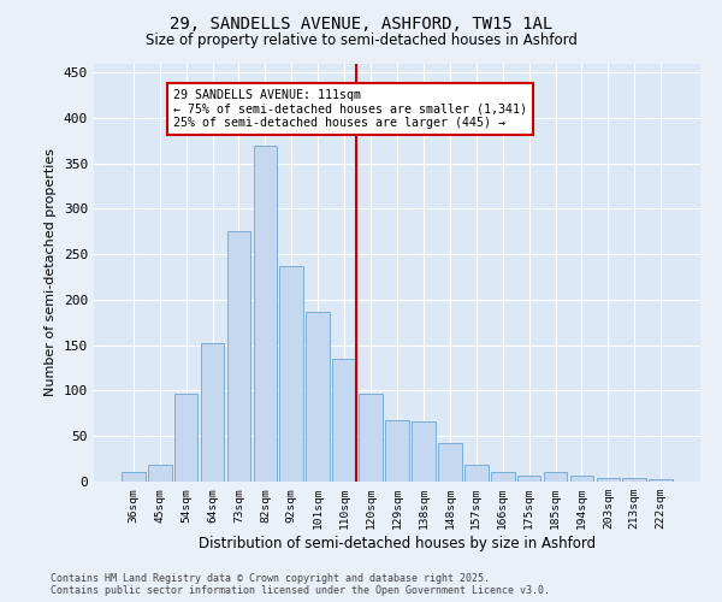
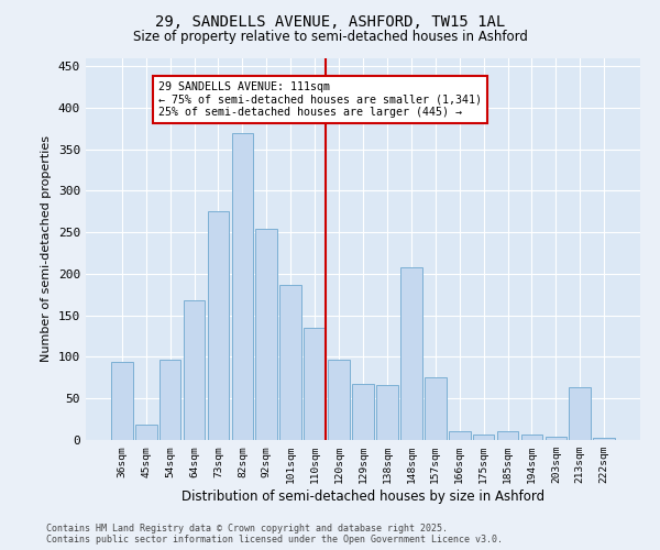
36sqm: 10 -> 94
64sqm: 152 -> 168
92sqm: 237 -> 254
148sqm: 42 -> 208
157sqm: 19 -> 76
213sqm: 4 -> 64
